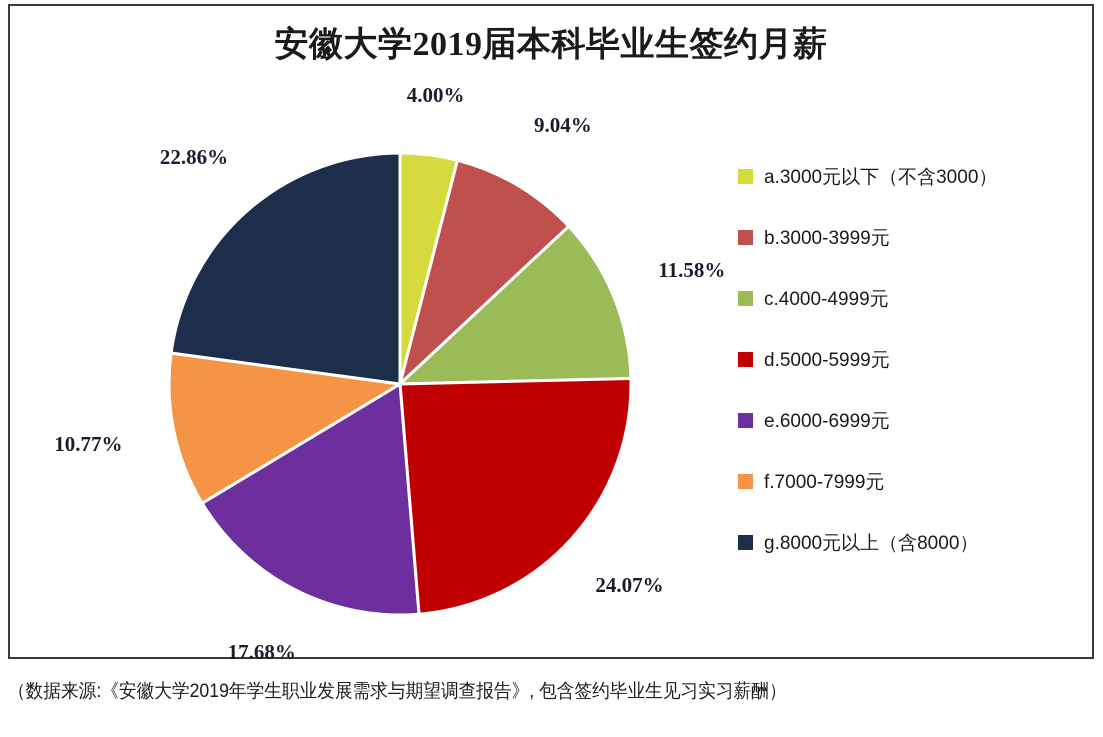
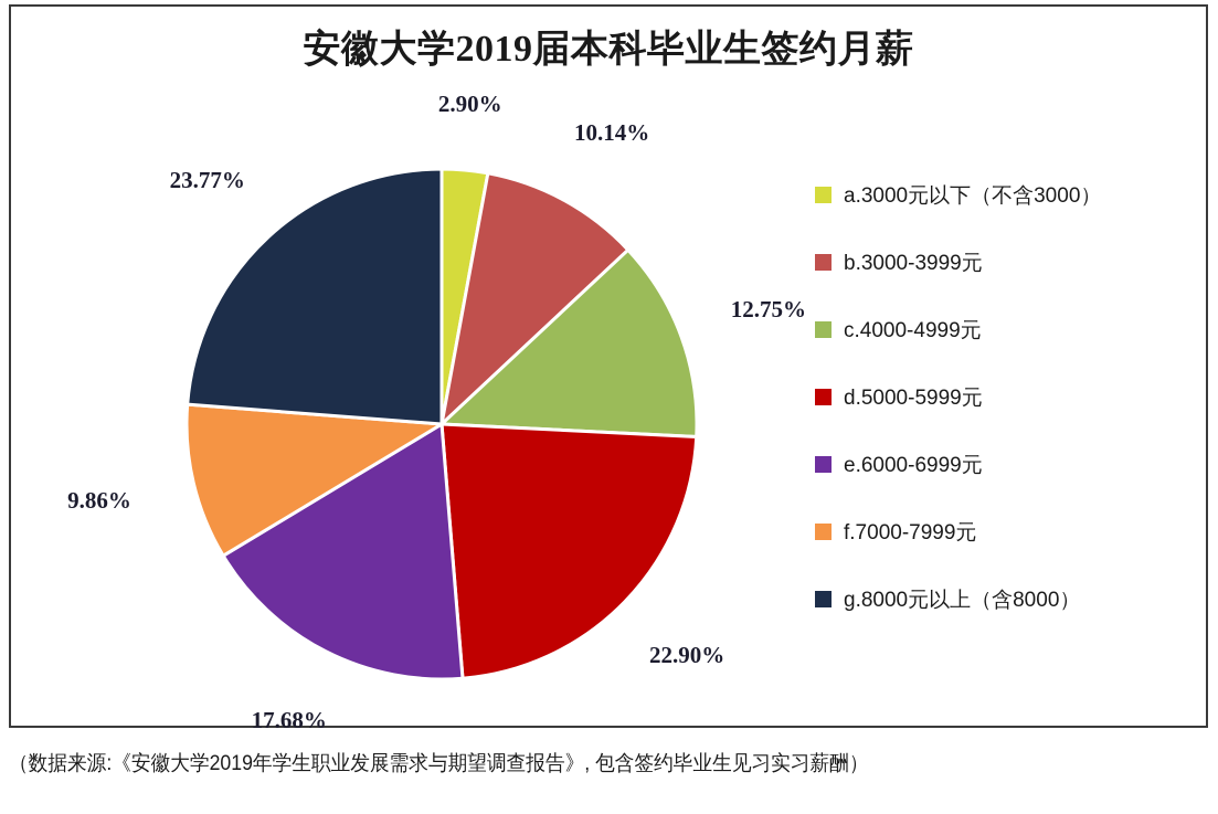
a.3000元以下（不含3000）: 4.00% -> 2.90%
b.3000-3999元: 9.04% -> 10.14%
c.4000-4999元: 11.58% -> 12.75%
d.5000-5999元: 24.07% -> 22.90%
f.7000-7999元: 10.77% -> 9.86%
g.8000元以上（含8000）: 22.86% -> 23.77%
